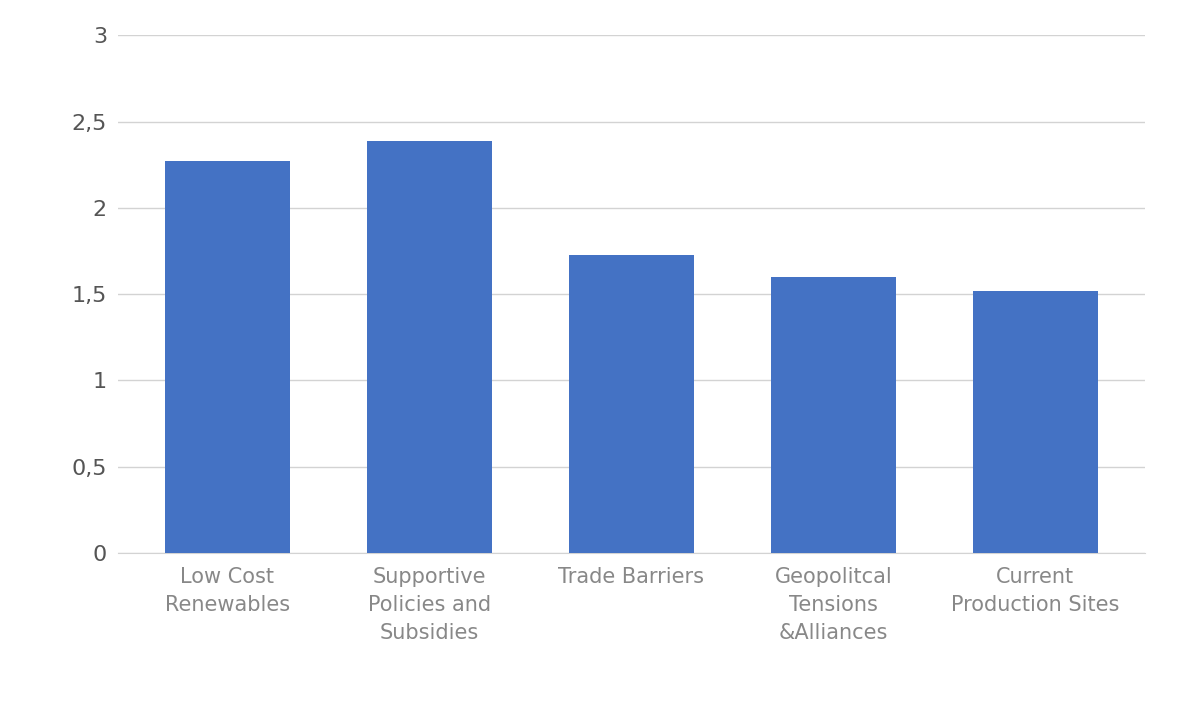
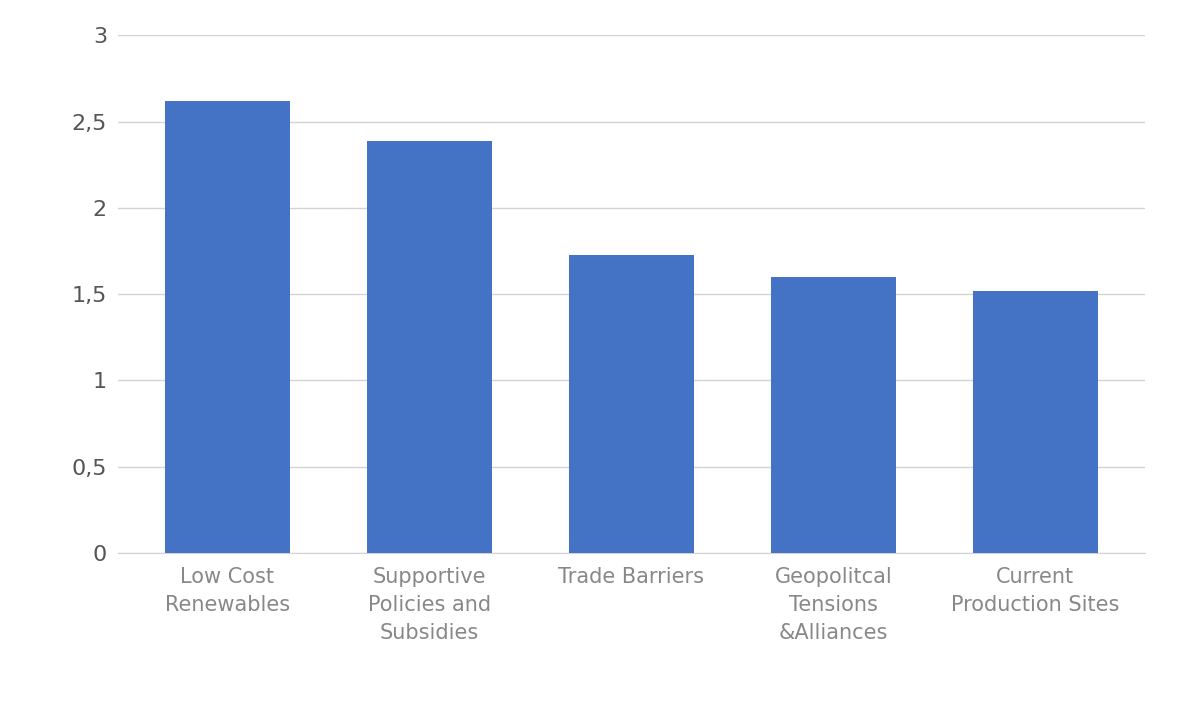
Low Cost Renewables: 2,27 -> 2,62
